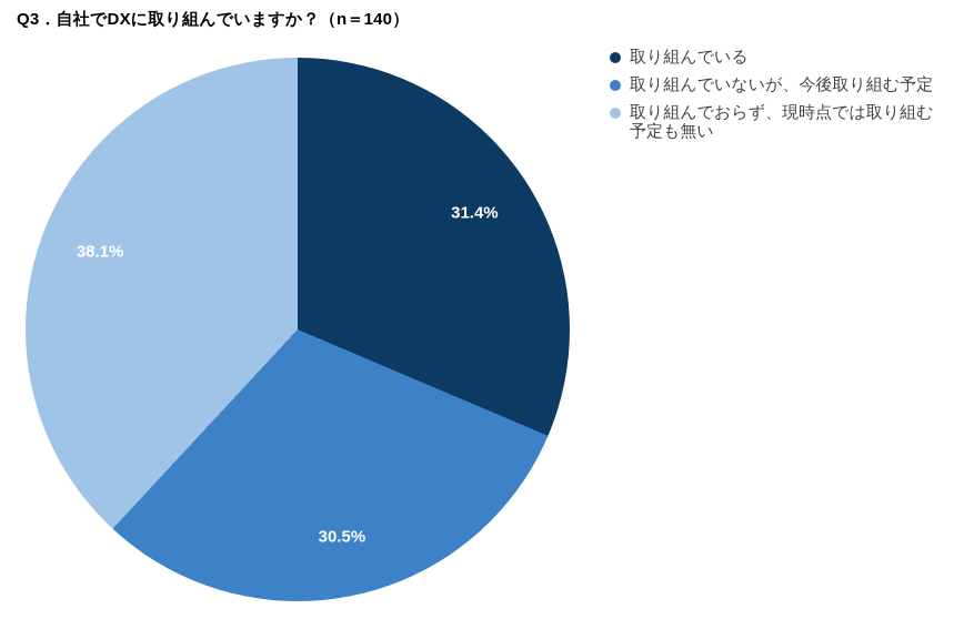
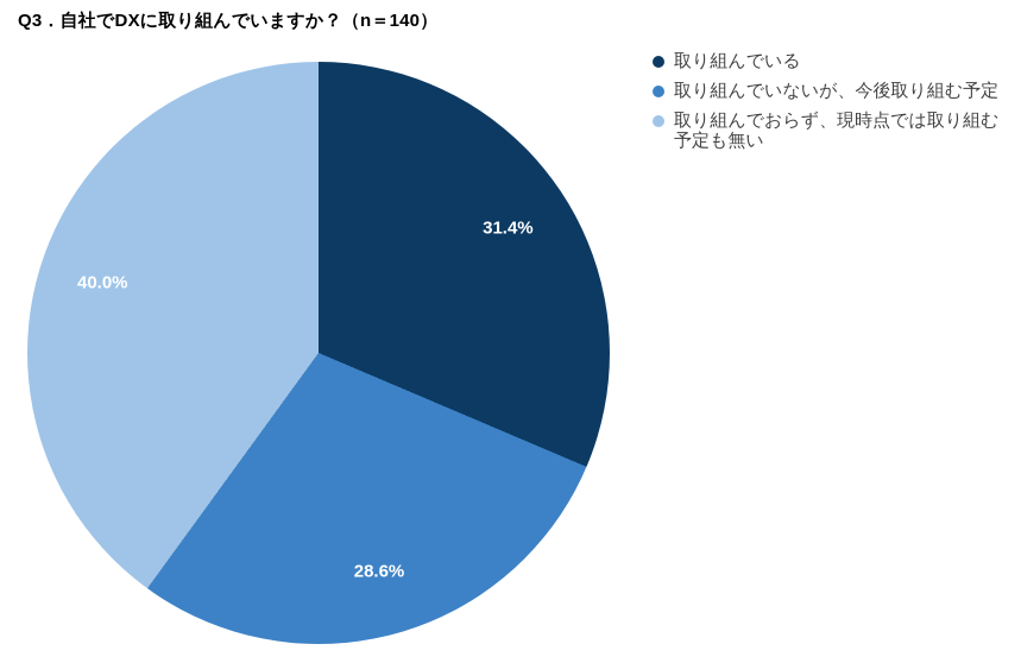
取り組んでいないが、今後取り組む予定: 30.5% -> 28.6%
取り組んでおらず、現時点では取り組む予定も無い: 38.1% -> 40.0%
